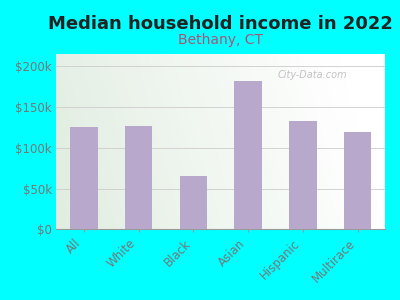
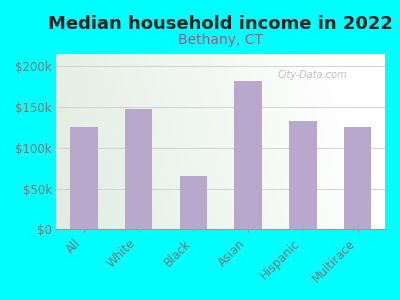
White: $127k -> $148k
Multirace: $119k -> $126k
